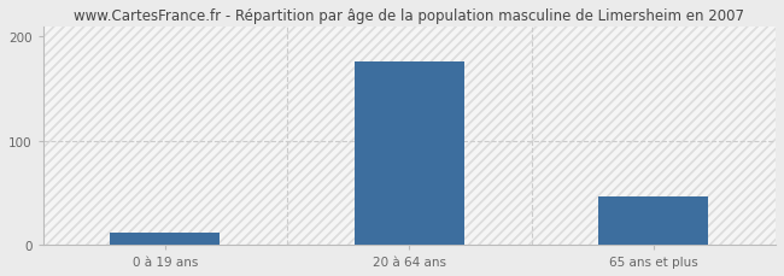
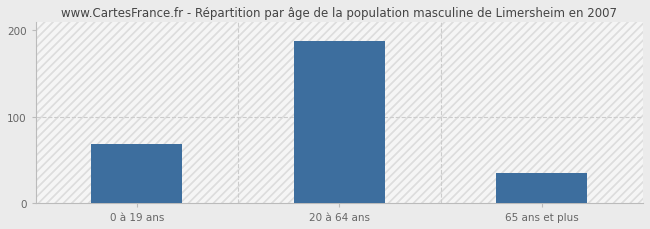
0 à 19 ans: 12 -> 68
20 à 64 ans: 176 -> 188
65 ans et plus: 46 -> 35
